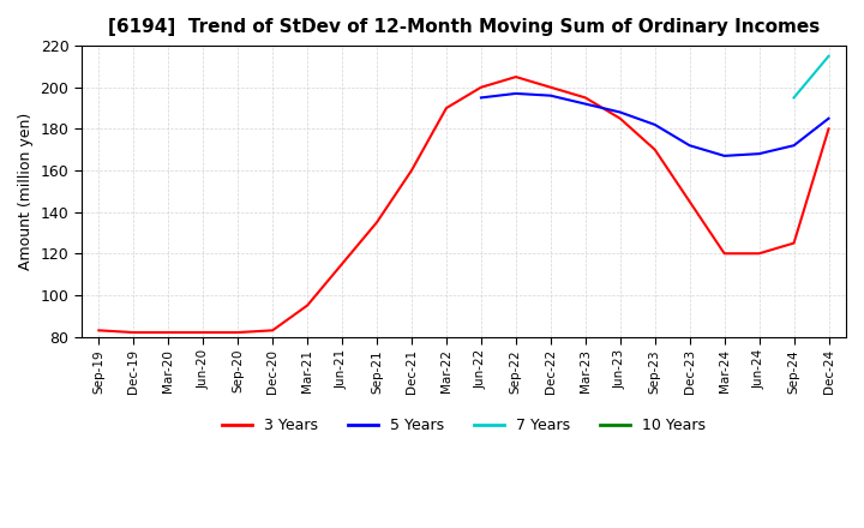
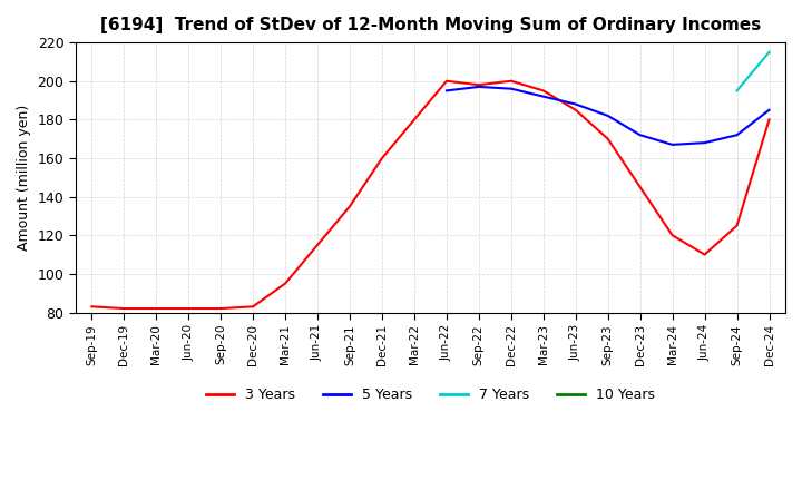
3 Years/Mar-22: 190 -> 180
3 Years/Sep-22: 205 -> 198
3 Years/Jun-24: 120 -> 110
